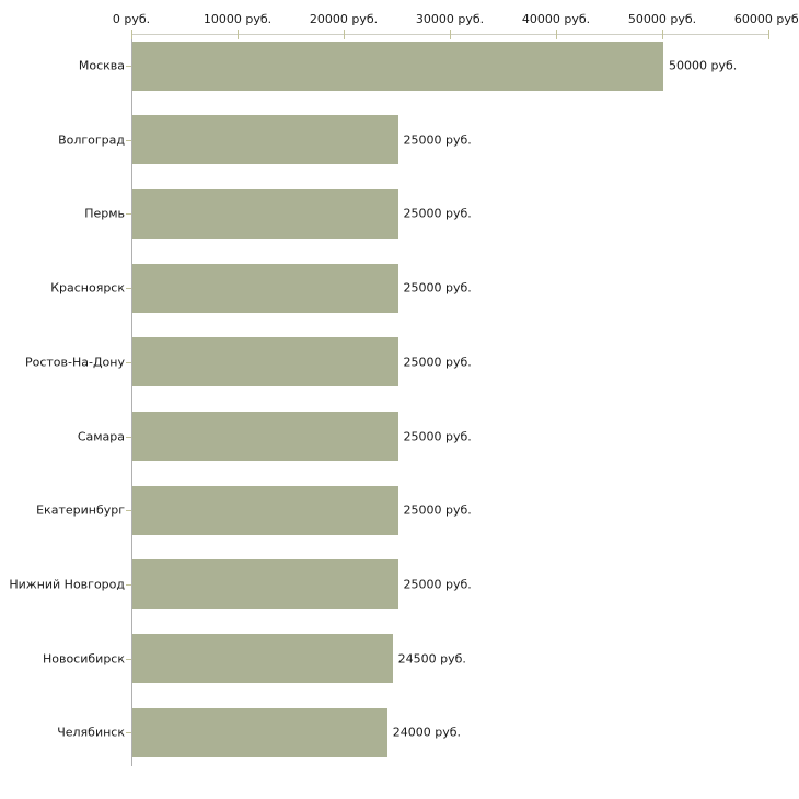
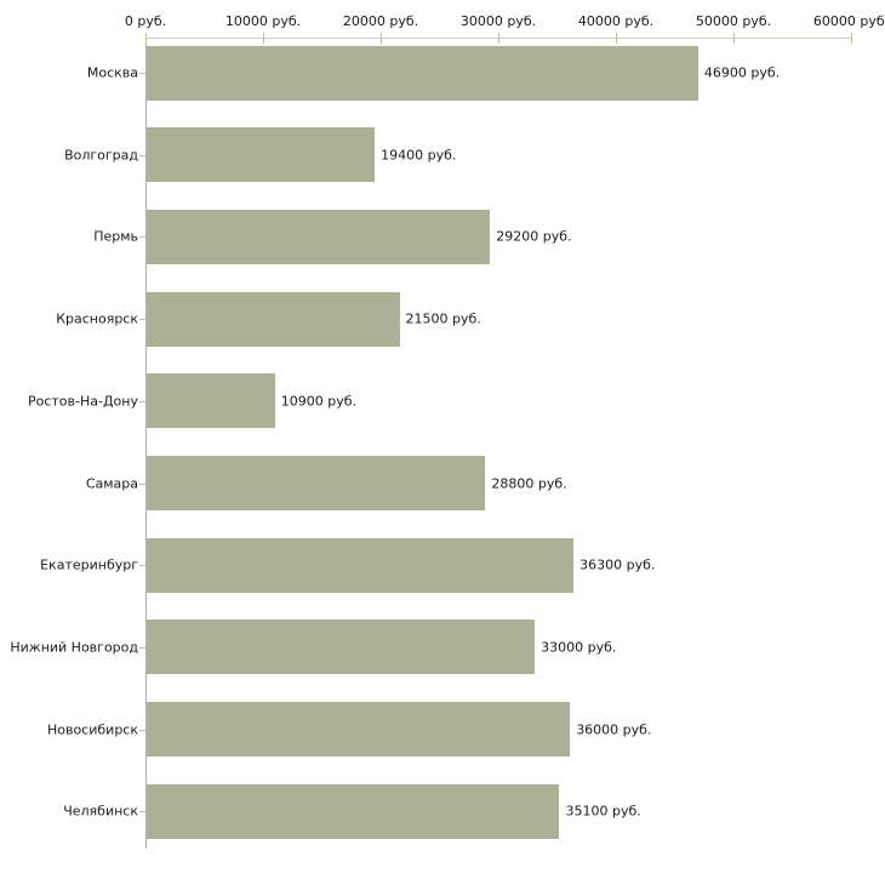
Москва: 50000 -> 46900
Волгоград: 25000 -> 19400
Пермь: 25000 -> 29200
Красноярск: 25000 -> 21500
Ростов-На-Дону: 25000 -> 10900
Самара: 25000 -> 28800
Екатеринбург: 25000 -> 36300
Нижний Новгород: 25000 -> 33000
Новосибирск: 24500 -> 36000
Челябинск: 24000 -> 35100
